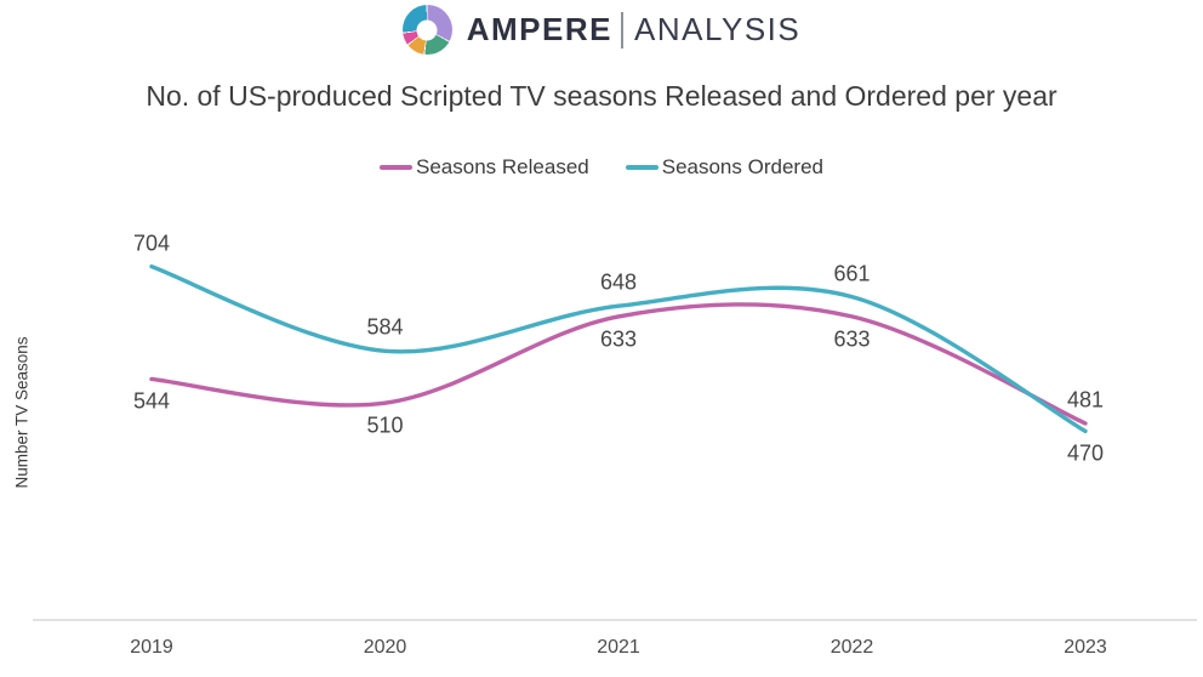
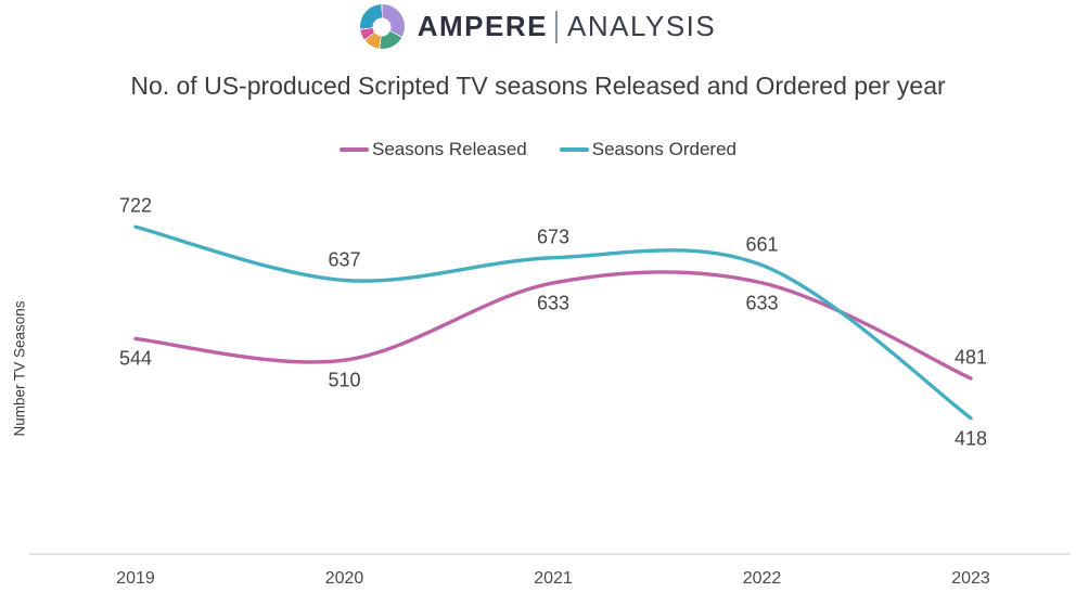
Seasons Ordered/2019: 704 -> 722
Seasons Ordered/2020: 584 -> 637
Seasons Ordered/2021: 648 -> 673
Seasons Ordered/2023: 470 -> 418
